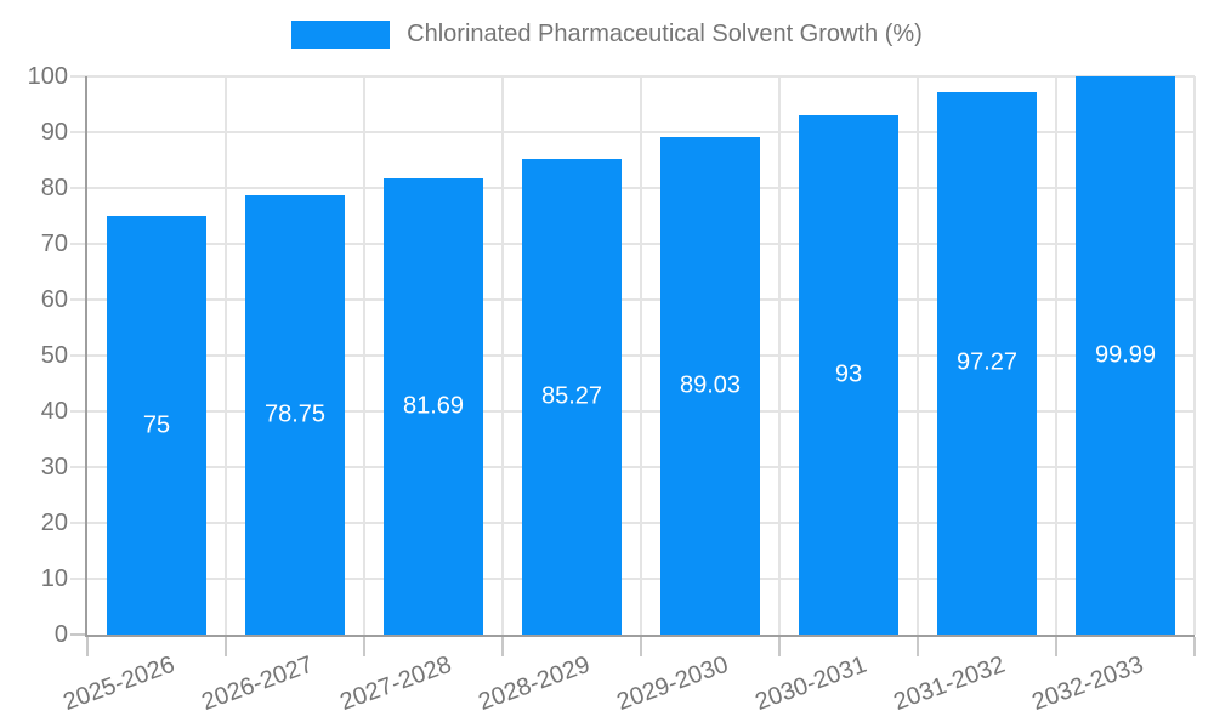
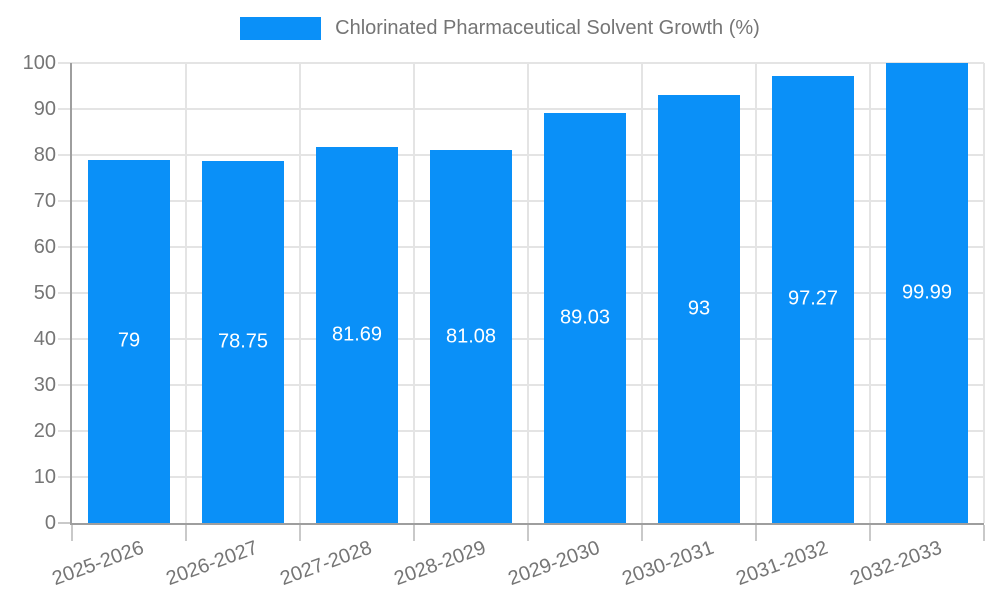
2025-2026: 75 -> 79
2028-2029: 85.27 -> 81.08
